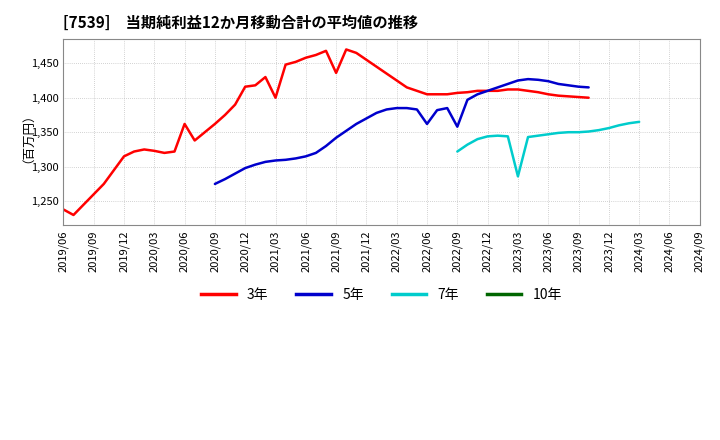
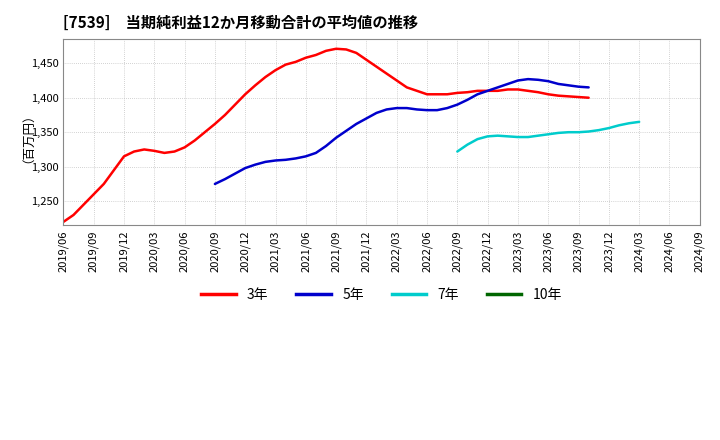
3年/2019/06: 1,238 -> 1,220
3年/2020/06: 1,362 -> 1,328
3年/2020/12: 1,416 -> 1,405
3年/2021/03: 1,400 -> 1,440
3年/2021/09: 1,436 -> 1,471
5年/2022/06: 1,362 -> 1,382
5年/2022/09: 1,358 -> 1,390
7年/2023/03: 1,286 -> 1,343
